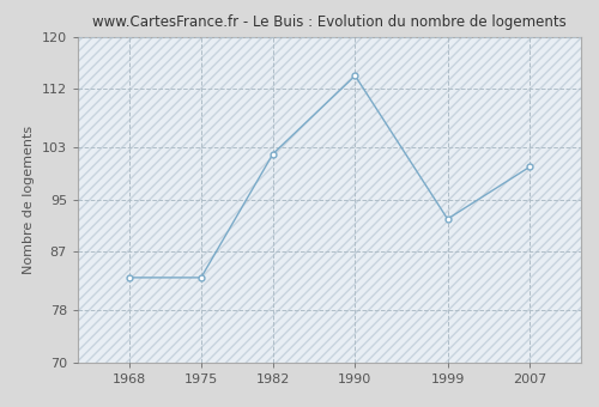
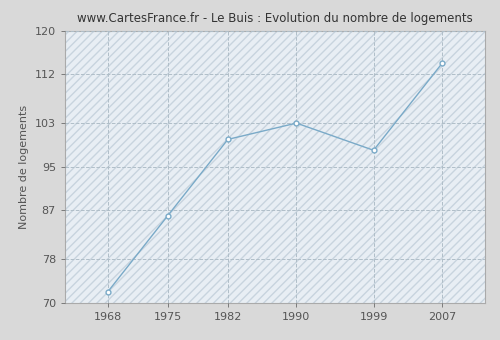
1968: 83 -> 72
1975: 83 -> 86
1982: 102 -> 100
1990: 114 -> 103
1999: 92 -> 98
2007: 100 -> 114
